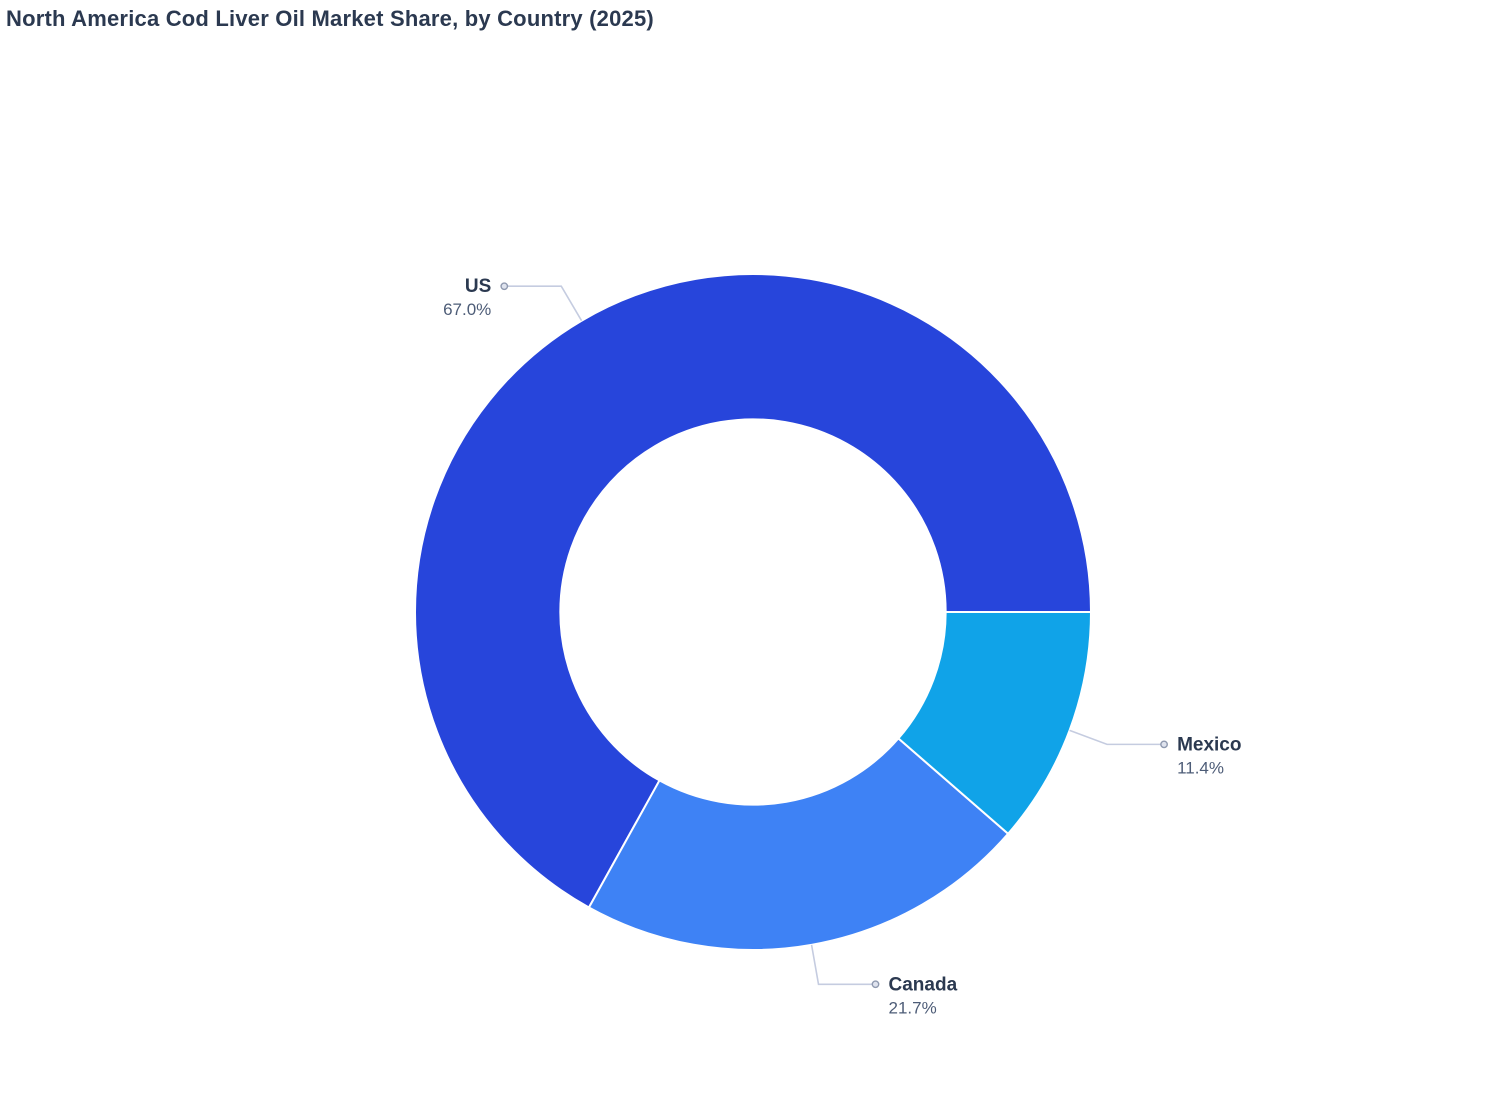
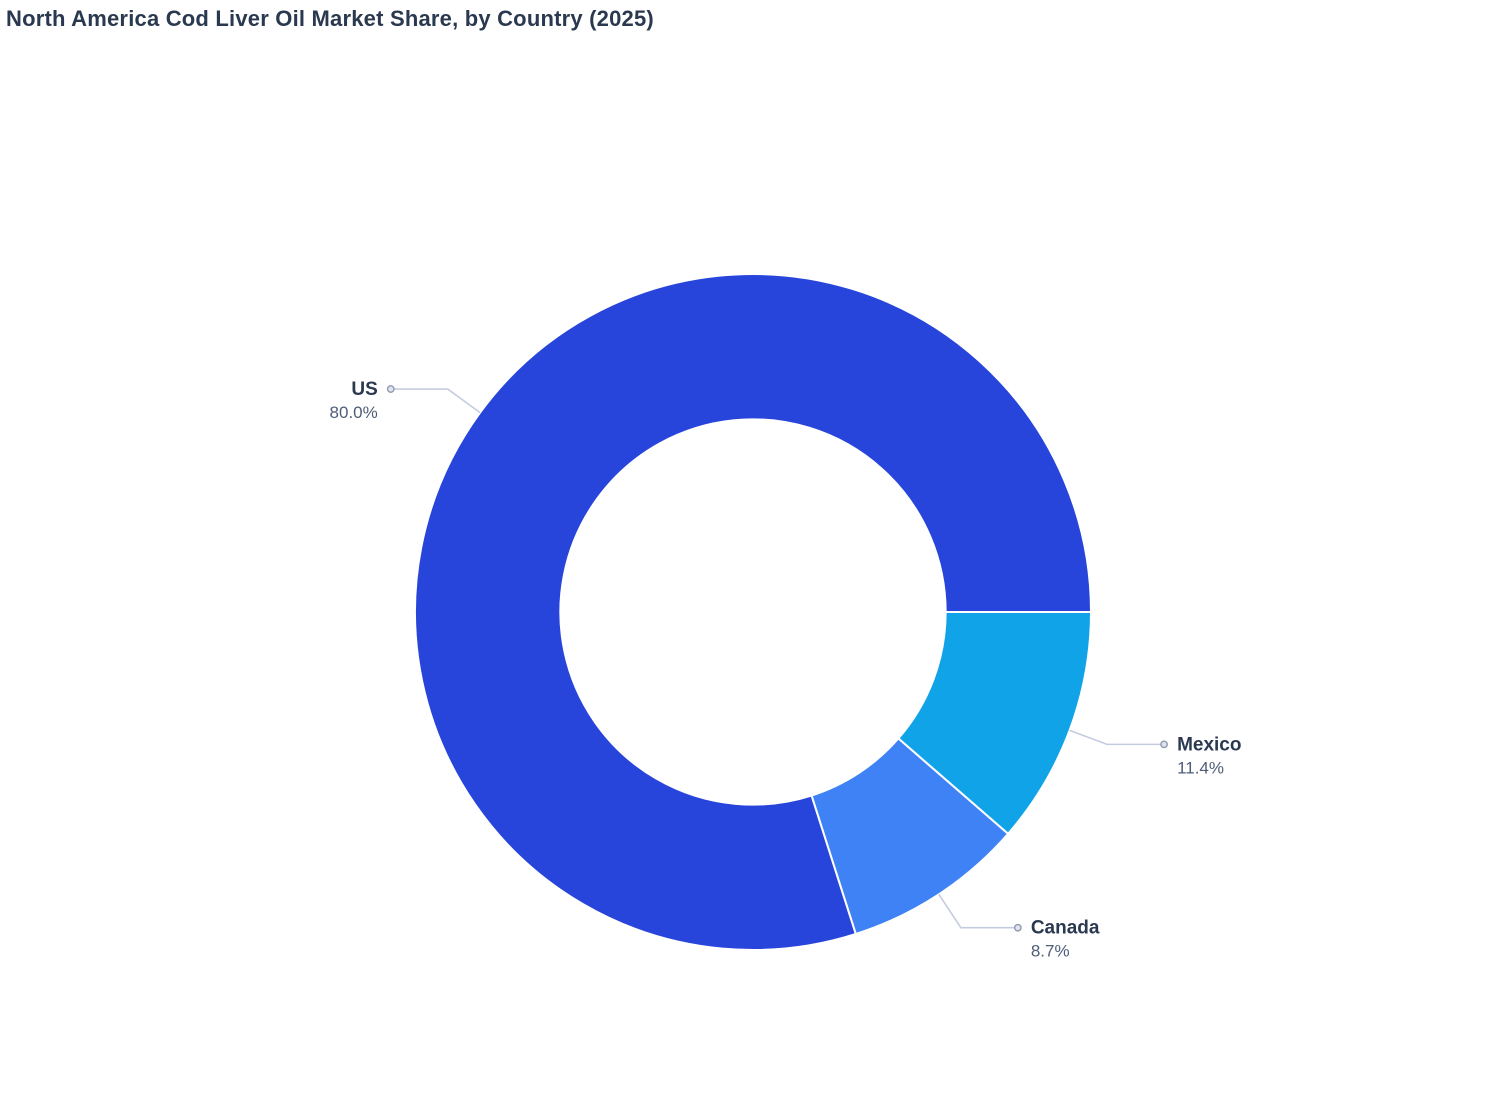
US: 67.0% -> 80.0%
Canada: 21.7% -> 8.7%
